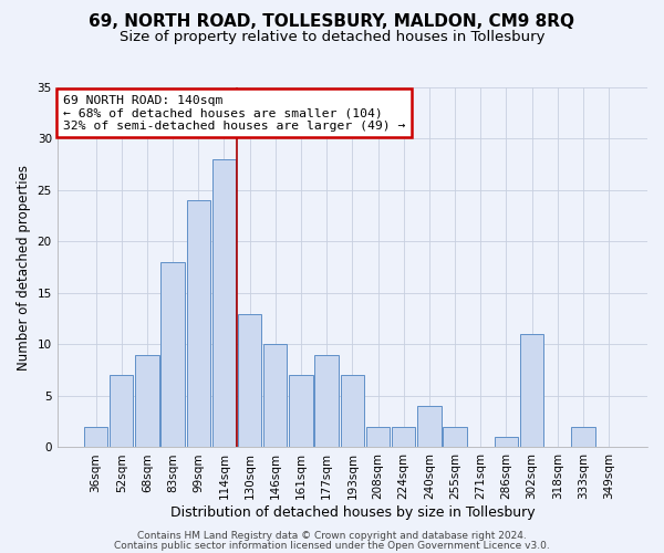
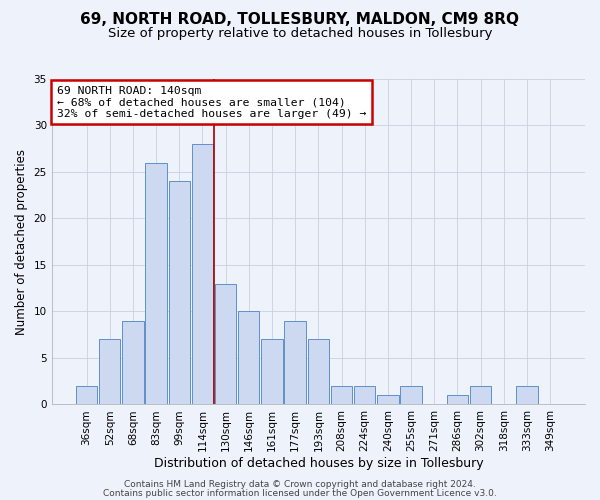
83sqm: 18 -> 26
240sqm: 4 -> 1
302sqm: 11 -> 2
